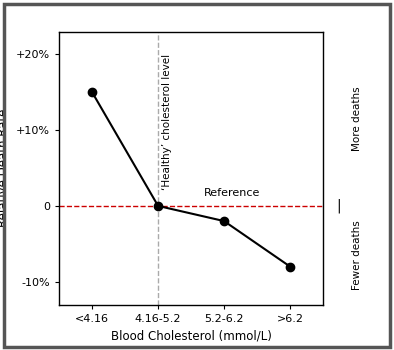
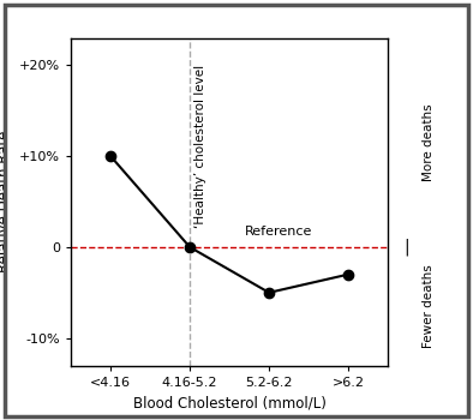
<4.16: 15% -> 10%
5.2-6.2: -2% -> -5%
>6.2: -8% -> -3%
